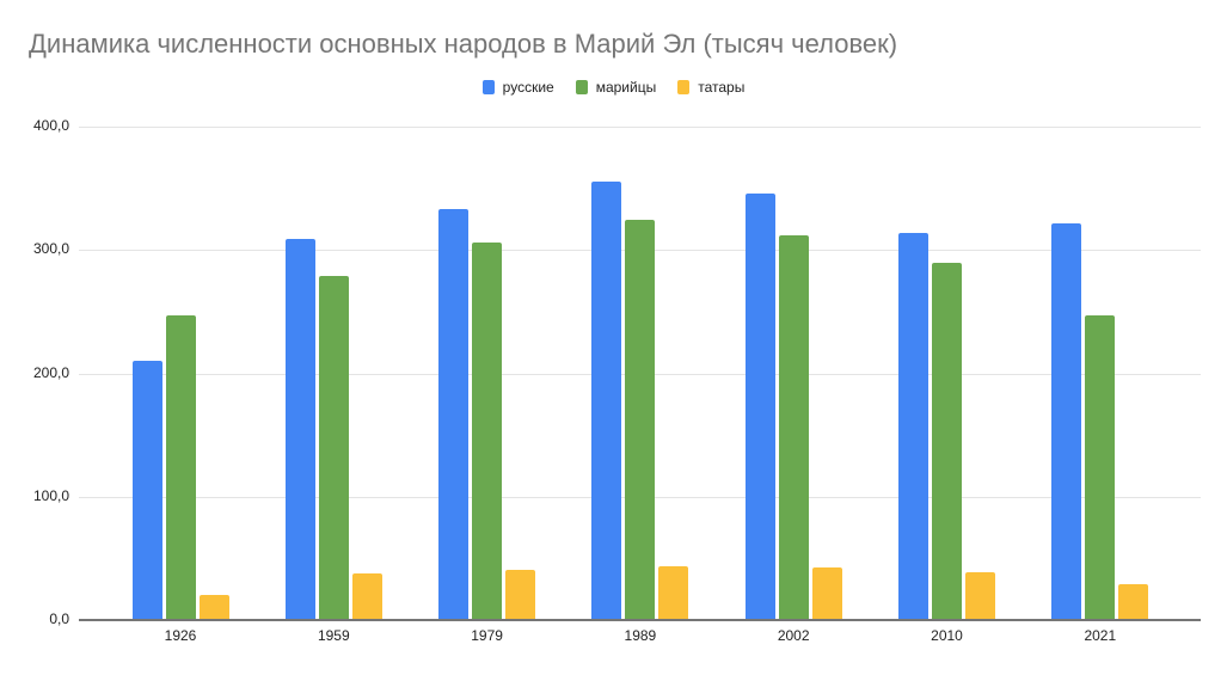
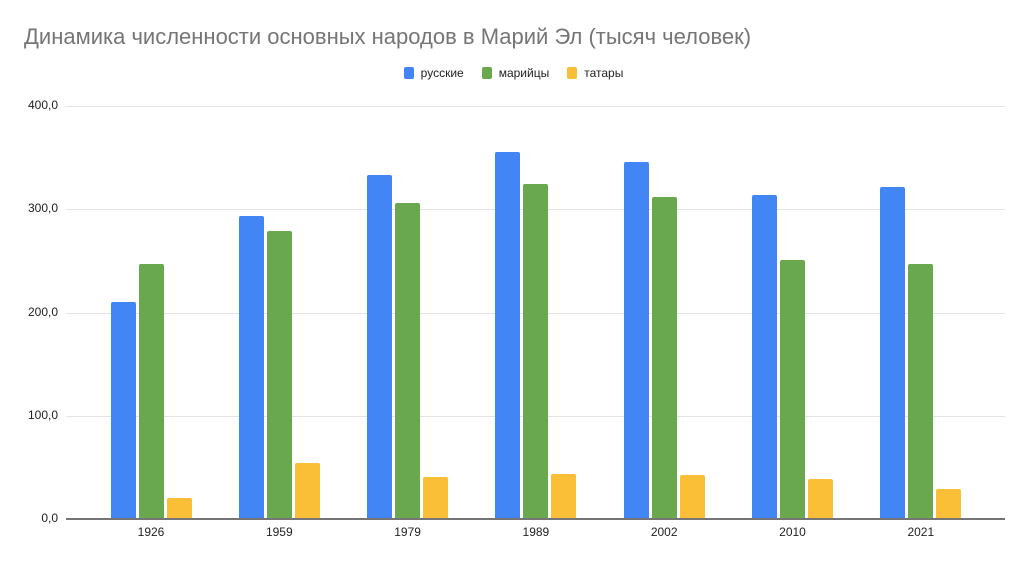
русские/1959: 309 -> 293
татары/1959: 38 -> 54
марийцы/2010: 290 -> 251
